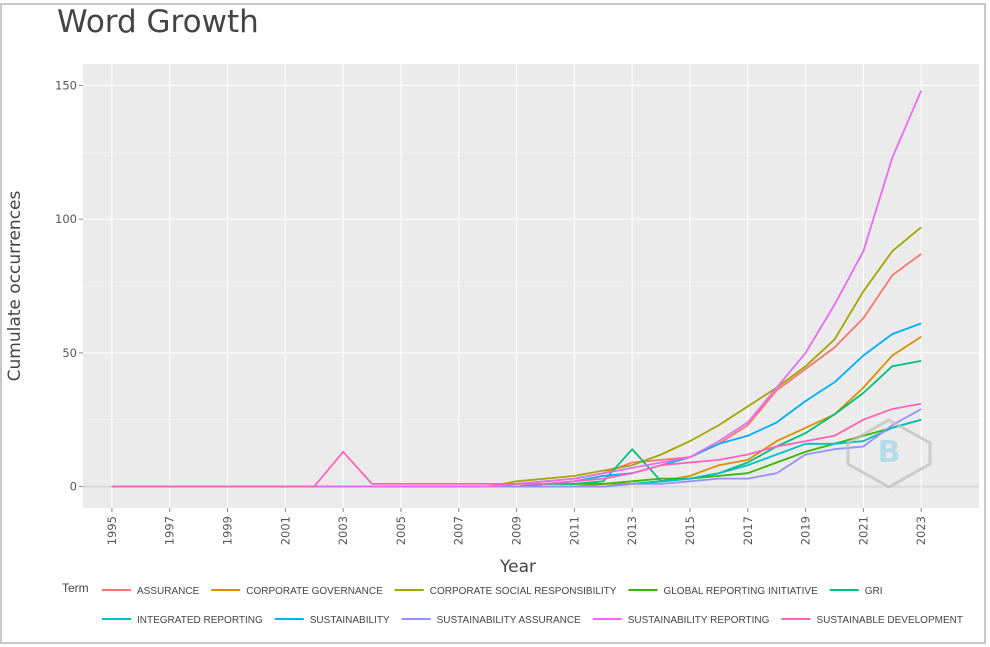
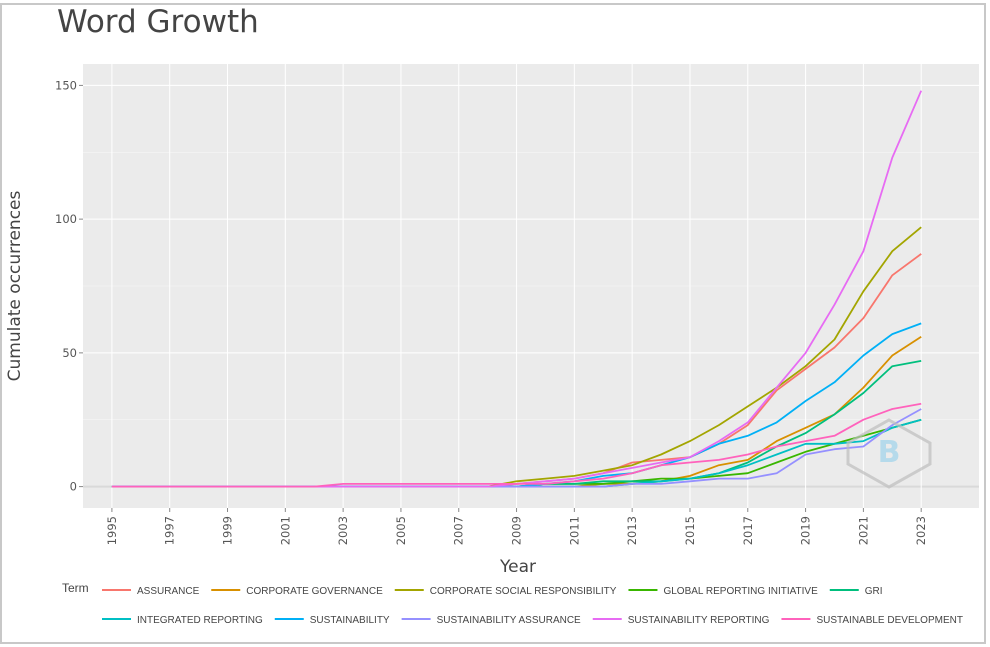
SUSTAINABLE DEVELOPMENT/2003: 13 -> 1
GRI/2013: 14 -> 2
